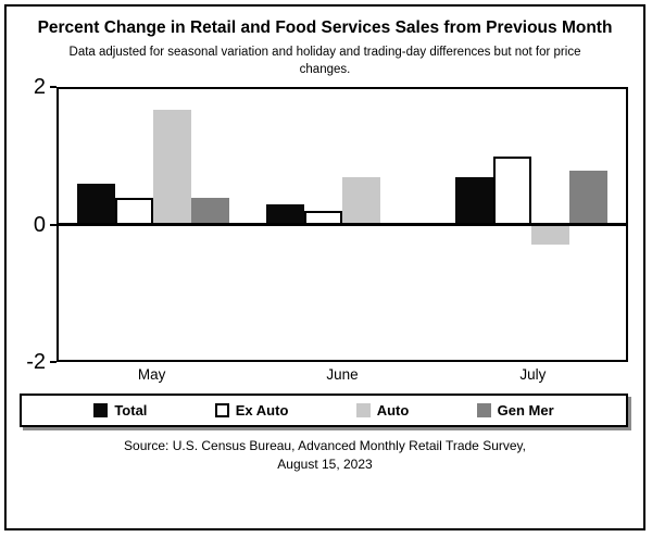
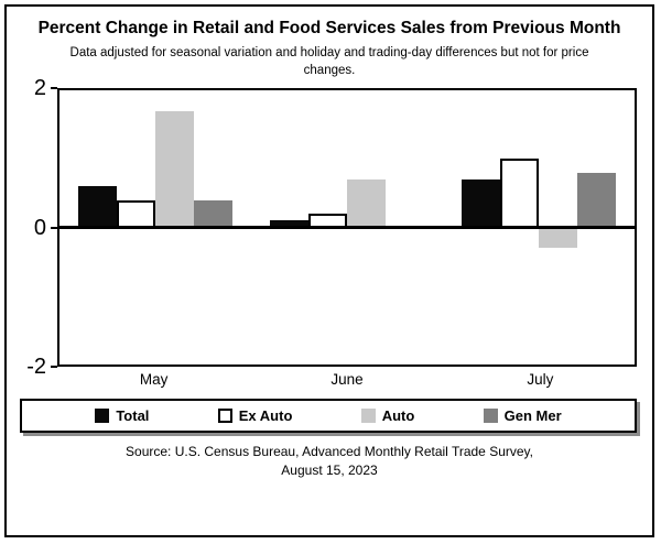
Total/June: 0.3 -> 0.1
